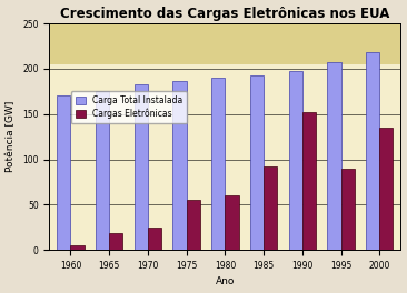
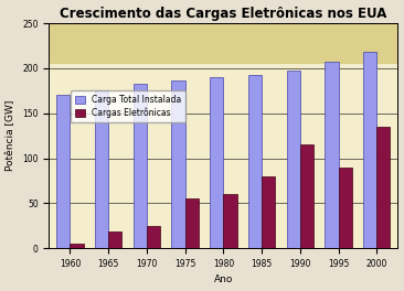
Cargas Eletrônicas/1985: 92 -> 80
Cargas Eletrônicas/1990: 152 -> 115
